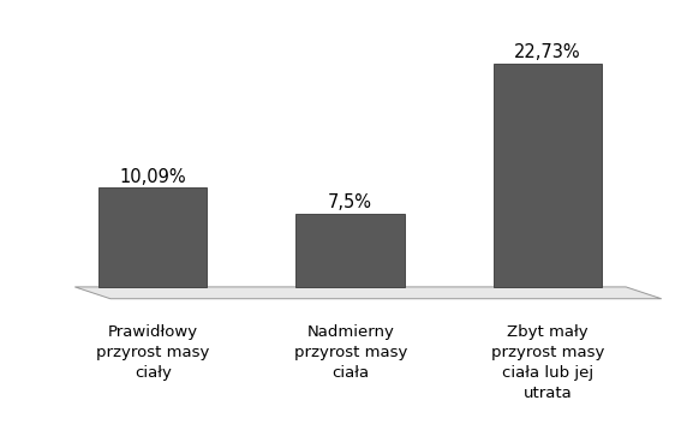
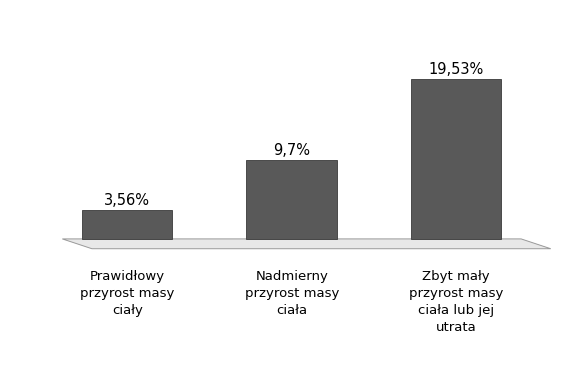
Prawidłowy przyrost masy ciały: 10,09% -> 3,56%
Nadmierny przyrost masy ciała: 7,5% -> 9,7%
Zbyt mały przyrost masy ciała lub jej utrata: 22,73% -> 19,53%
